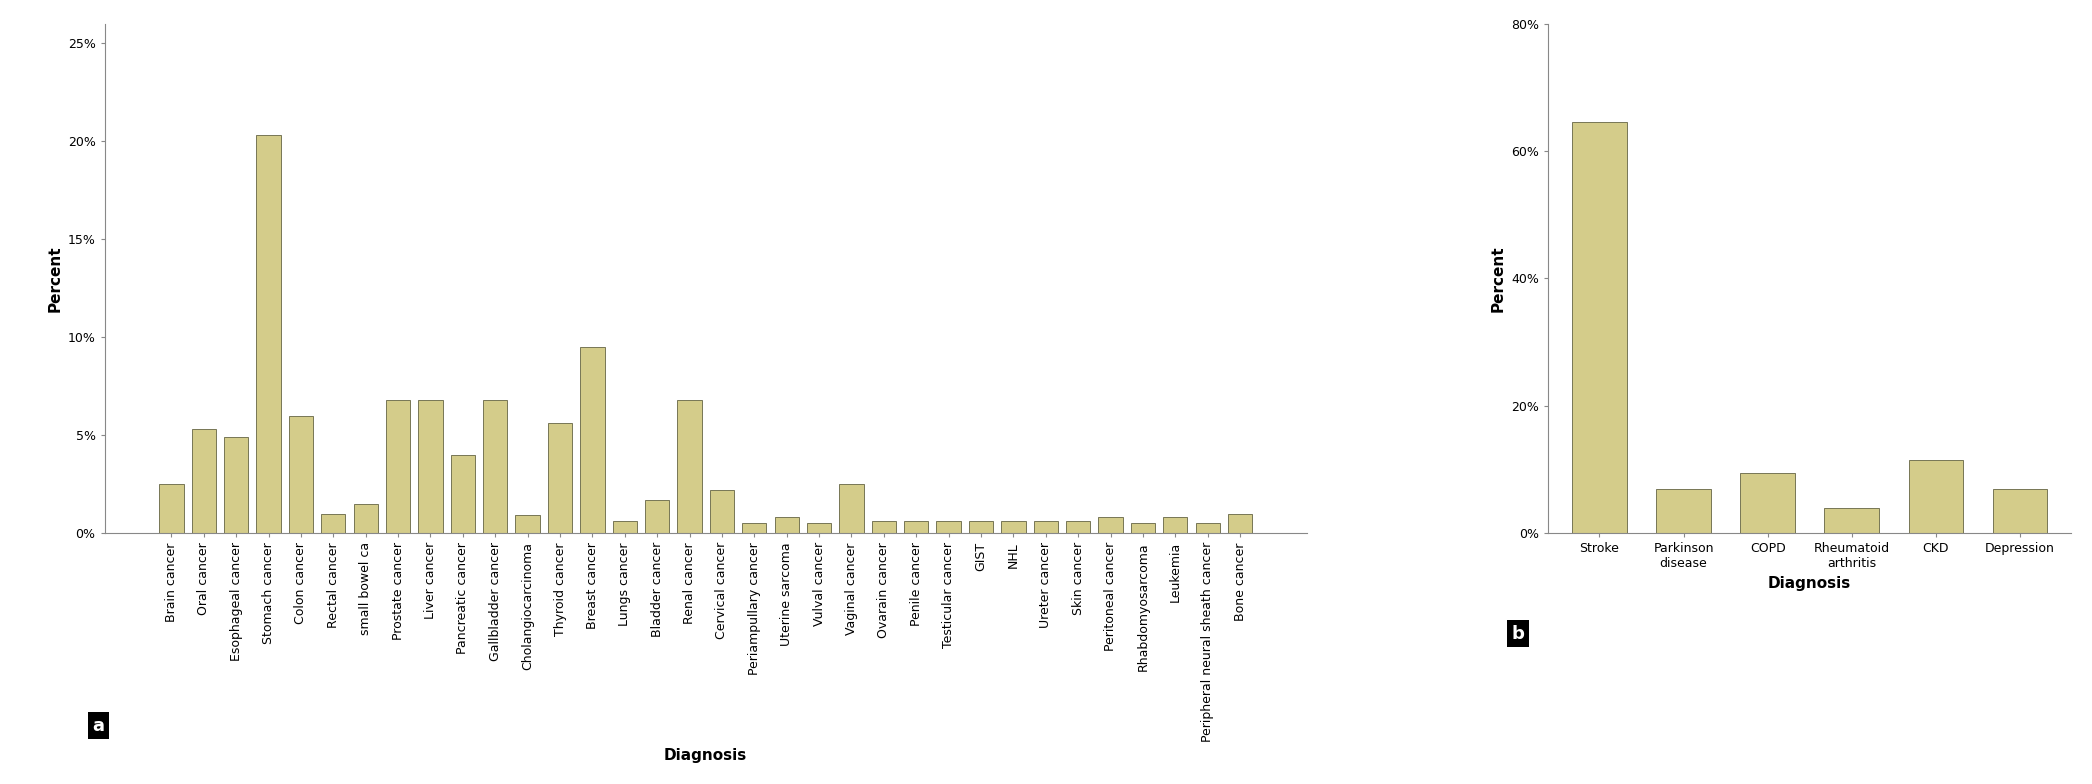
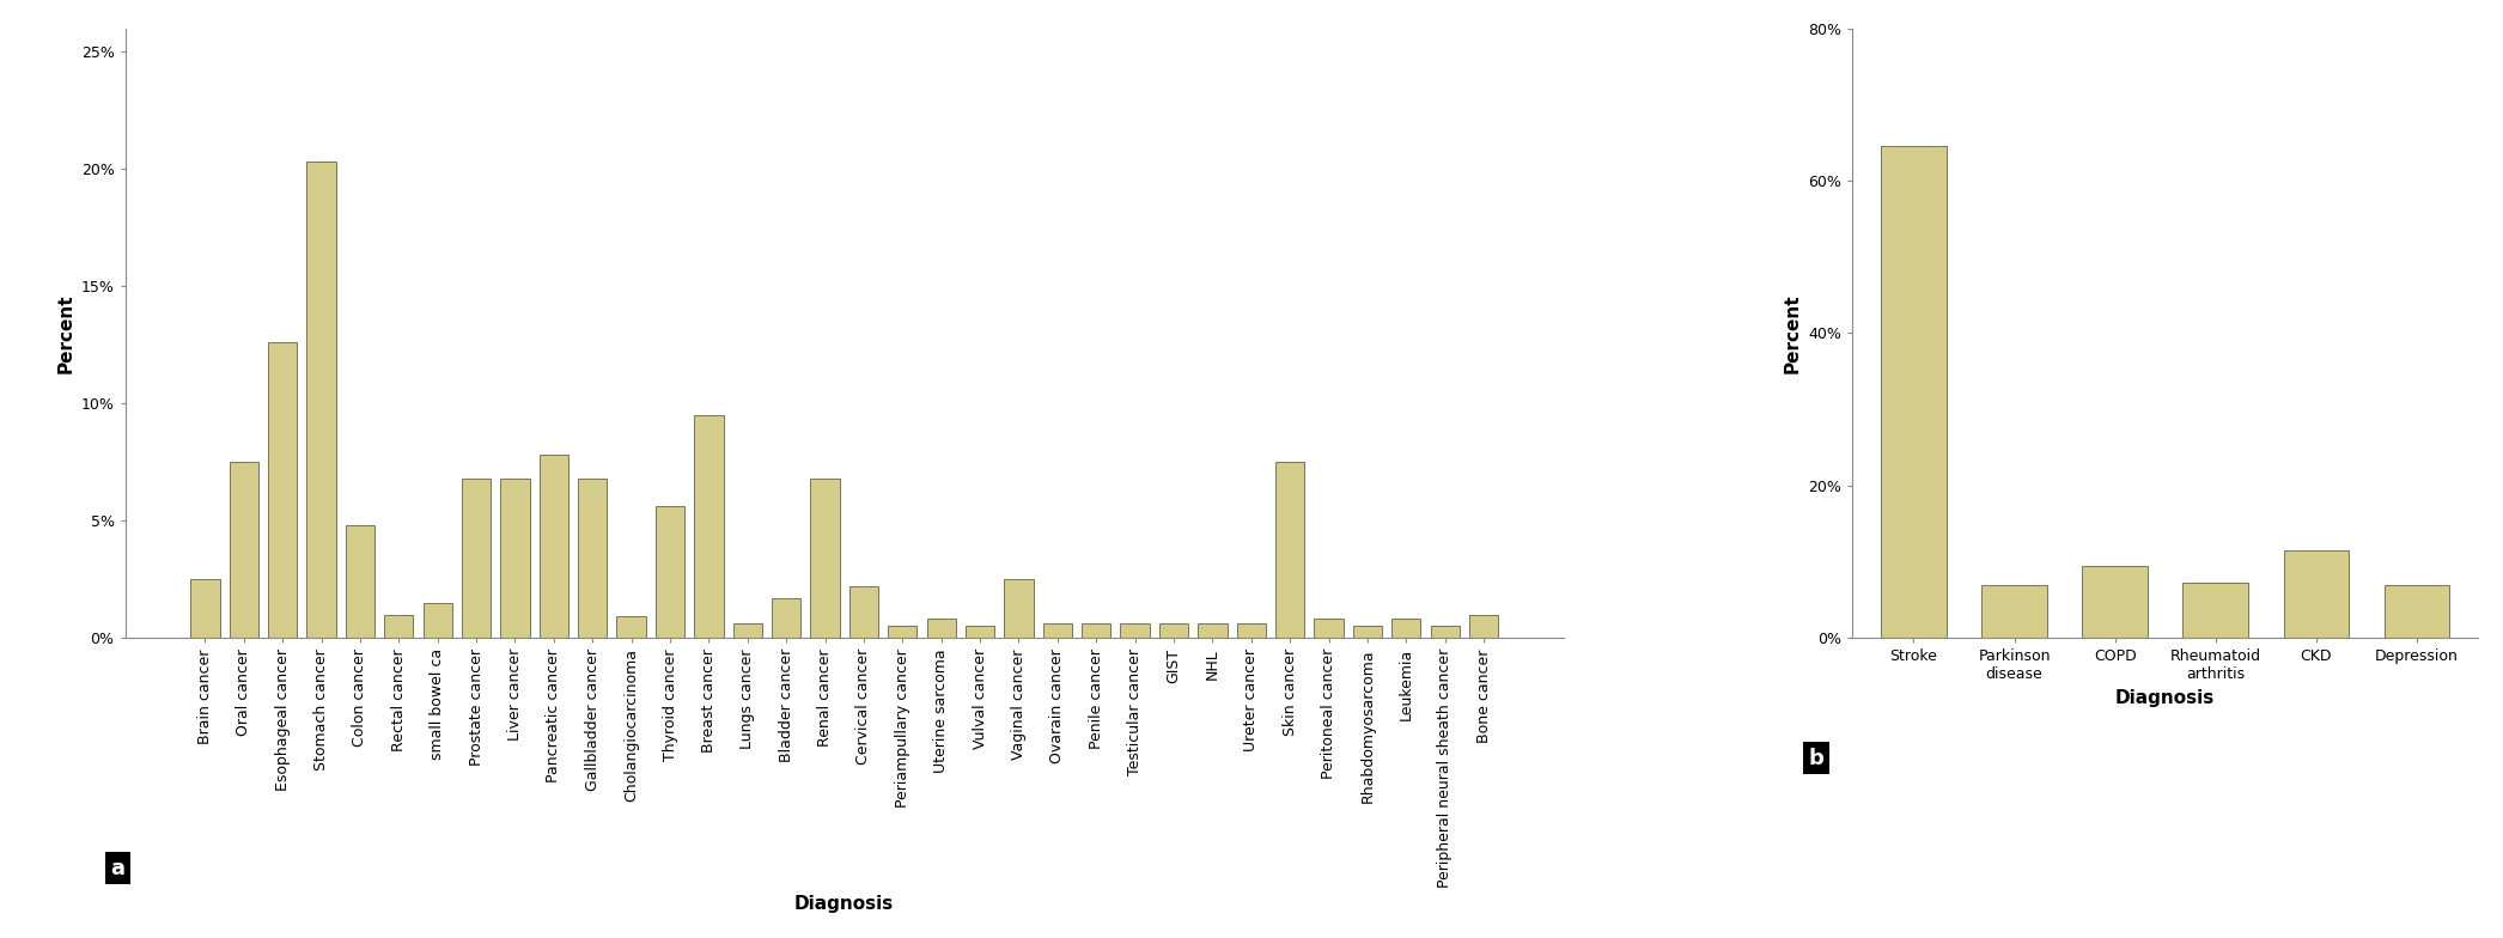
Oral cancer: 5.3% -> 7.5%
Esophageal cancer: 4.9% -> 12.6%
Colon cancer: 6.0% -> 4.8%
Pancreatic cancer: 4.0% -> 7.8%
Skin cancer: 0.6% -> 7.5%
Rheumatoid arthritis: 4.0% -> 7.2%
